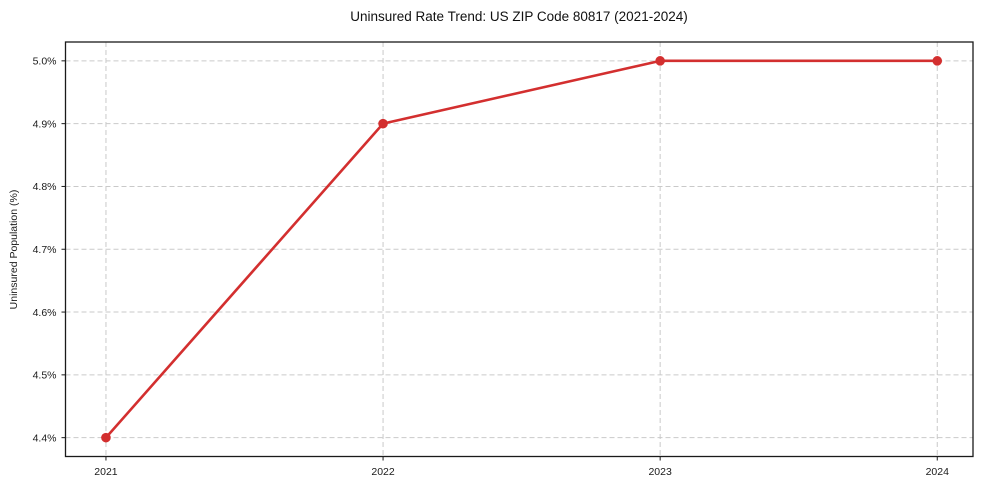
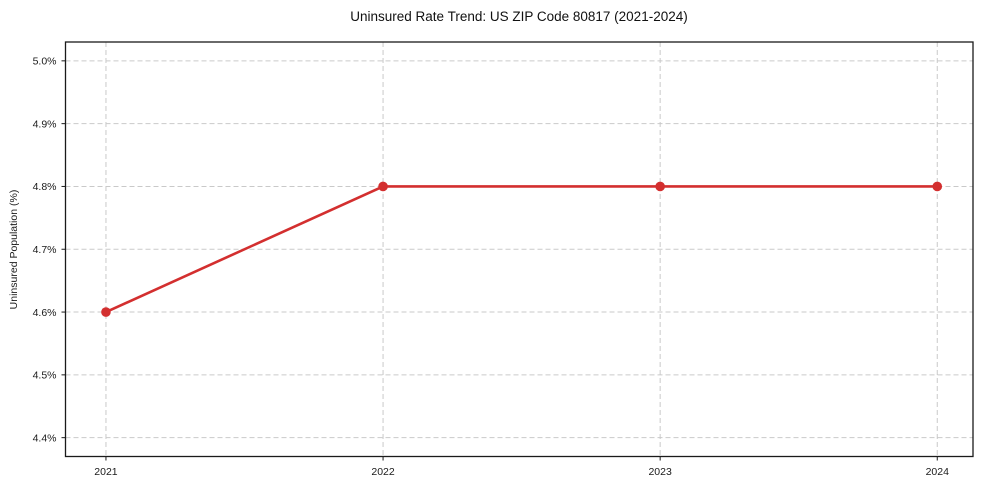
2021: 4.4% -> 4.6%
2022: 4.9% -> 4.8%
2023: 5.0% -> 4.8%
2024: 5.0% -> 4.8%
